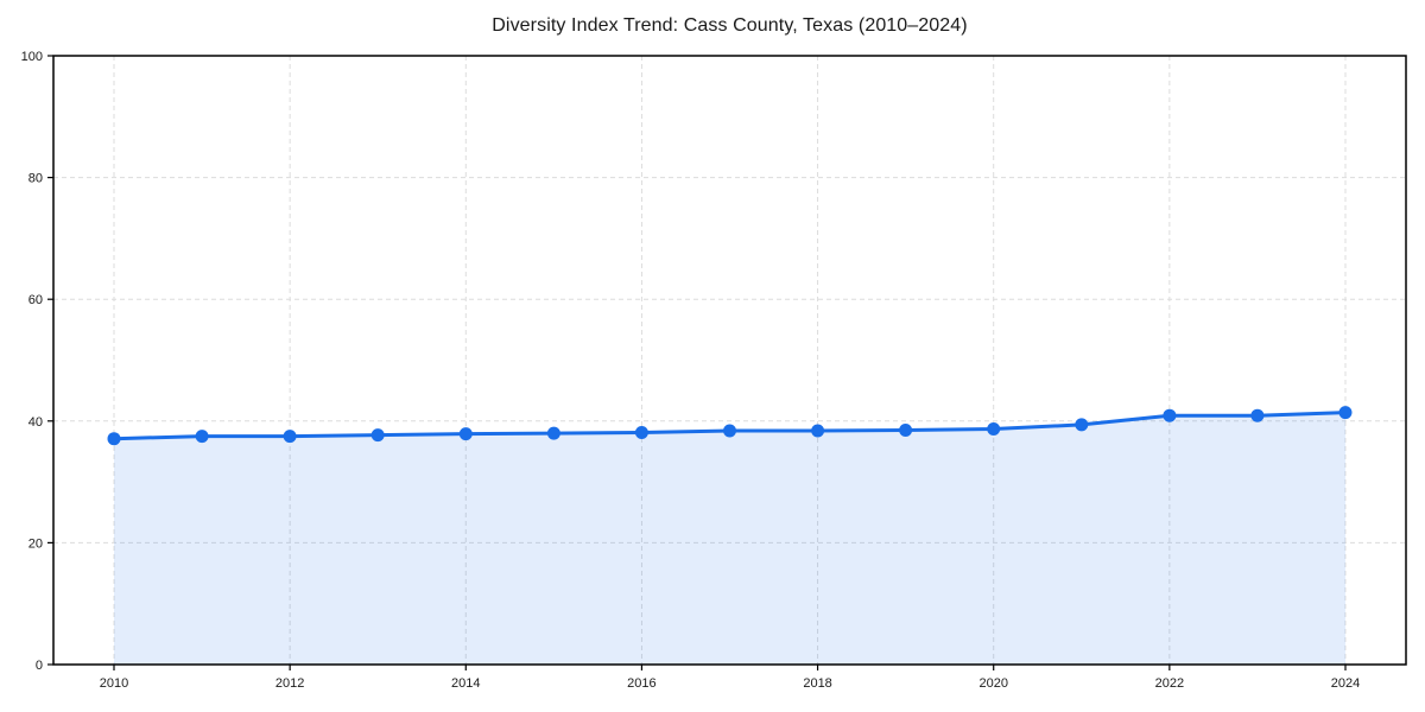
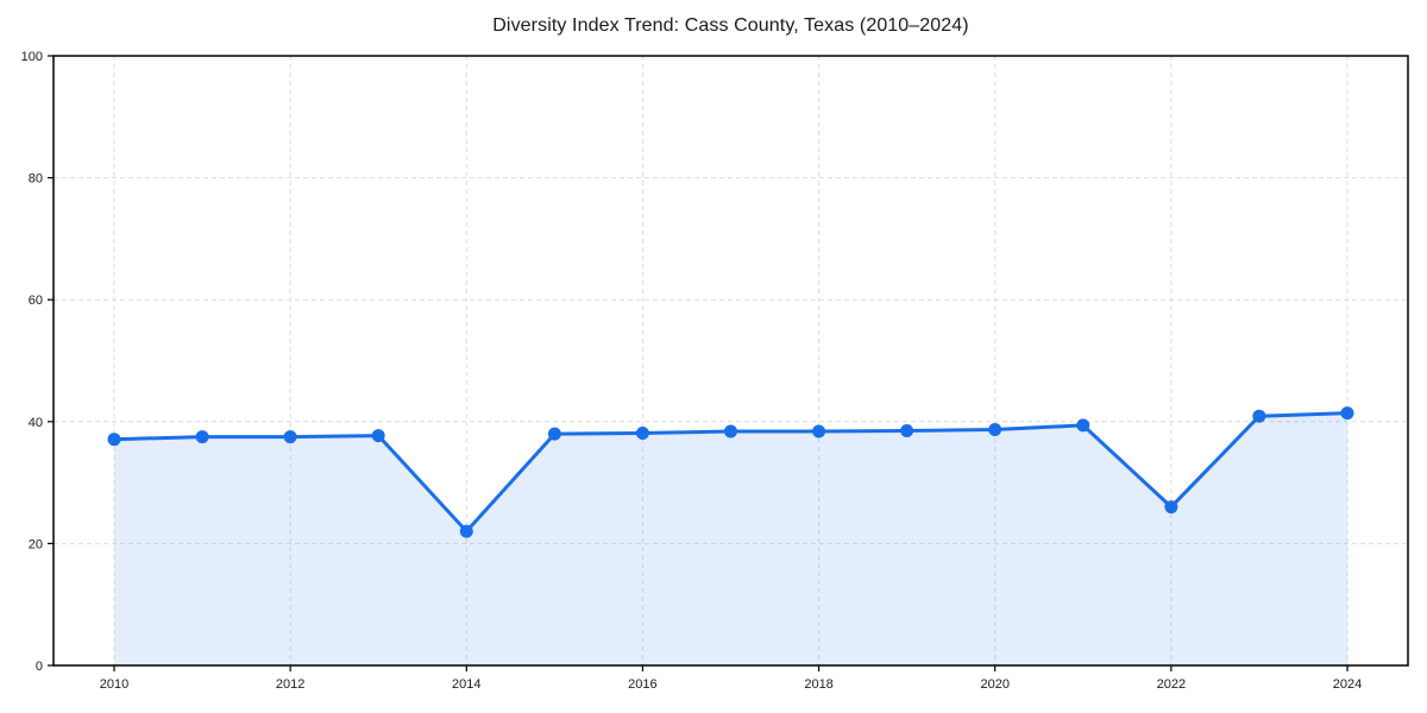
2014: 38 -> 22
2022: 41 -> 26
